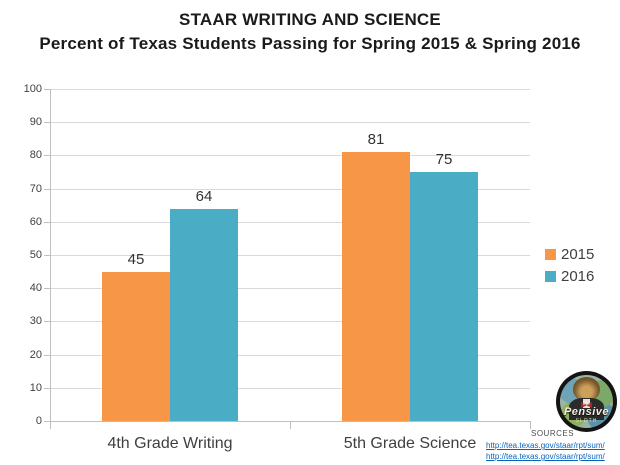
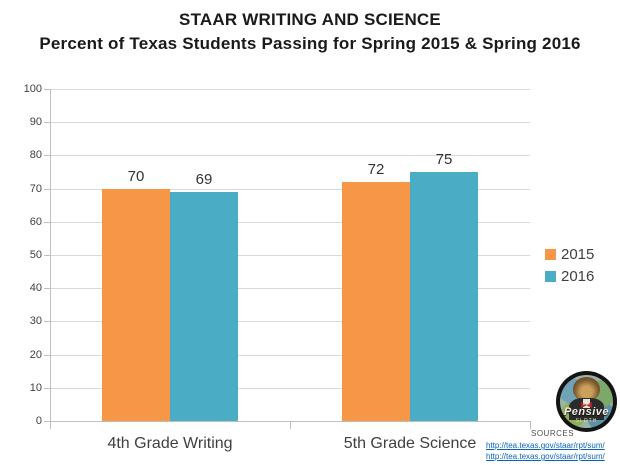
2015/4th Grade Writing: 45 -> 70
2016/4th Grade Writing: 64 -> 69
2015/5th Grade Science: 81 -> 72
